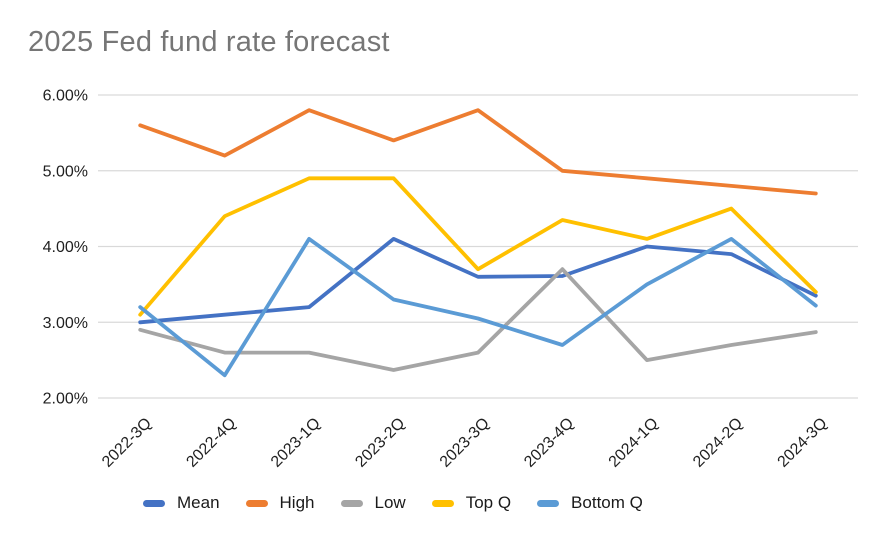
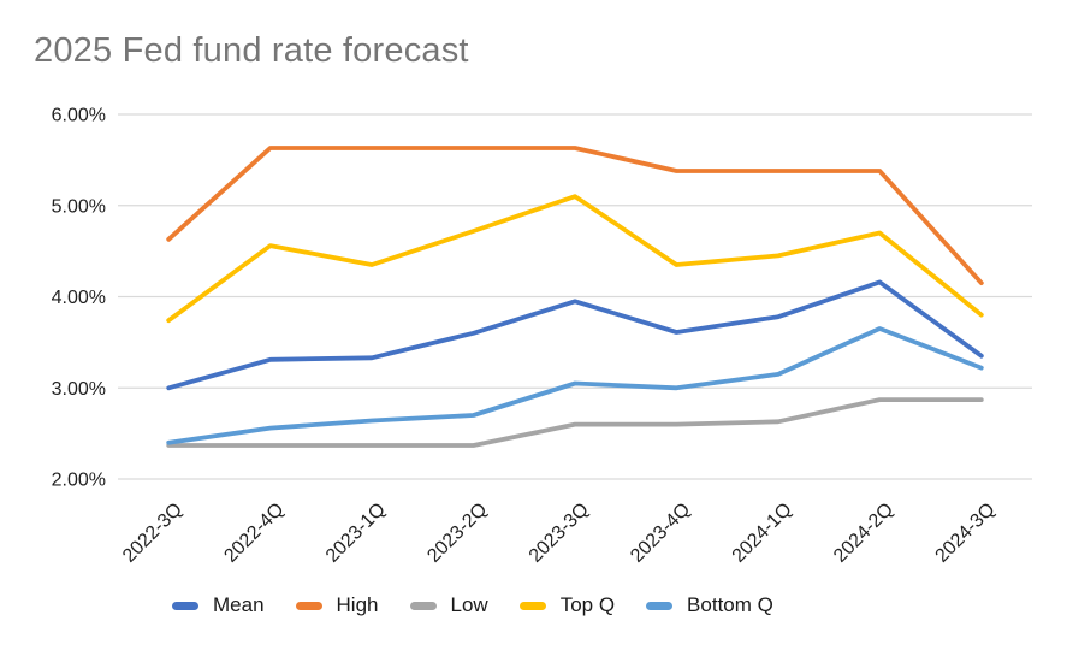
High/2022-3Q: 5.6% -> 4.6%
Low/2022-3Q: 2.9% -> 2.4%
Top Q/2022-3Q: 3.1% -> 3.7%
Bottom Q/2022-3Q: 3.2% -> 2.4%
Mean/2022-4Q: 3.1% -> 3.3%
High/2022-4Q: 5.2% -> 5.6%
Low/2022-4Q: 2.6% -> 2.4%
Top Q/2022-4Q: 4.4% -> 4.6%
Bottom Q/2022-4Q: 2.3% -> 2.6%
Mean/2023-1Q: 3.2% -> 3.3%
High/2023-1Q: 5.8% -> 5.6%
Low/2023-1Q: 2.6% -> 2.4%
Top Q/2023-1Q: 4.9% -> 4.3%
Bottom Q/2023-1Q: 4.1% -> 2.6%
Mean/2023-2Q: 4.1% -> 3.6%
High/2023-2Q: 5.4% -> 5.6%
Top Q/2023-2Q: 4.9% -> 4.7%
Bottom Q/2023-2Q: 3.3% -> 2.7%
Mean/2023-3Q: 3.6% -> 4.0%
High/2023-3Q: 5.8% -> 5.6%
Top Q/2023-3Q: 3.7% -> 5.1%
High/2023-4Q: 5.0% -> 5.4%
Low/2023-4Q: 3.7% -> 2.6%
Bottom Q/2023-4Q: 2.7% -> 3.0%
Mean/2024-1Q: 4.0% -> 3.8%
High/2024-1Q: 4.9% -> 5.4%
Low/2024-1Q: 2.5% -> 2.6%
Top Q/2024-1Q: 4.1% -> 4.5%
Bottom Q/2024-1Q: 3.5% -> 3.1%
Mean/2024-2Q: 3.9% -> 4.2%
High/2024-2Q: 4.8% -> 5.4%
Low/2024-2Q: 2.7% -> 2.9%
Top Q/2024-2Q: 4.5% -> 4.7%
Bottom Q/2024-2Q: 4.1% -> 3.6%
High/2024-3Q: 4.7% -> 4.2%
Top Q/2024-3Q: 3.4% -> 3.8%
